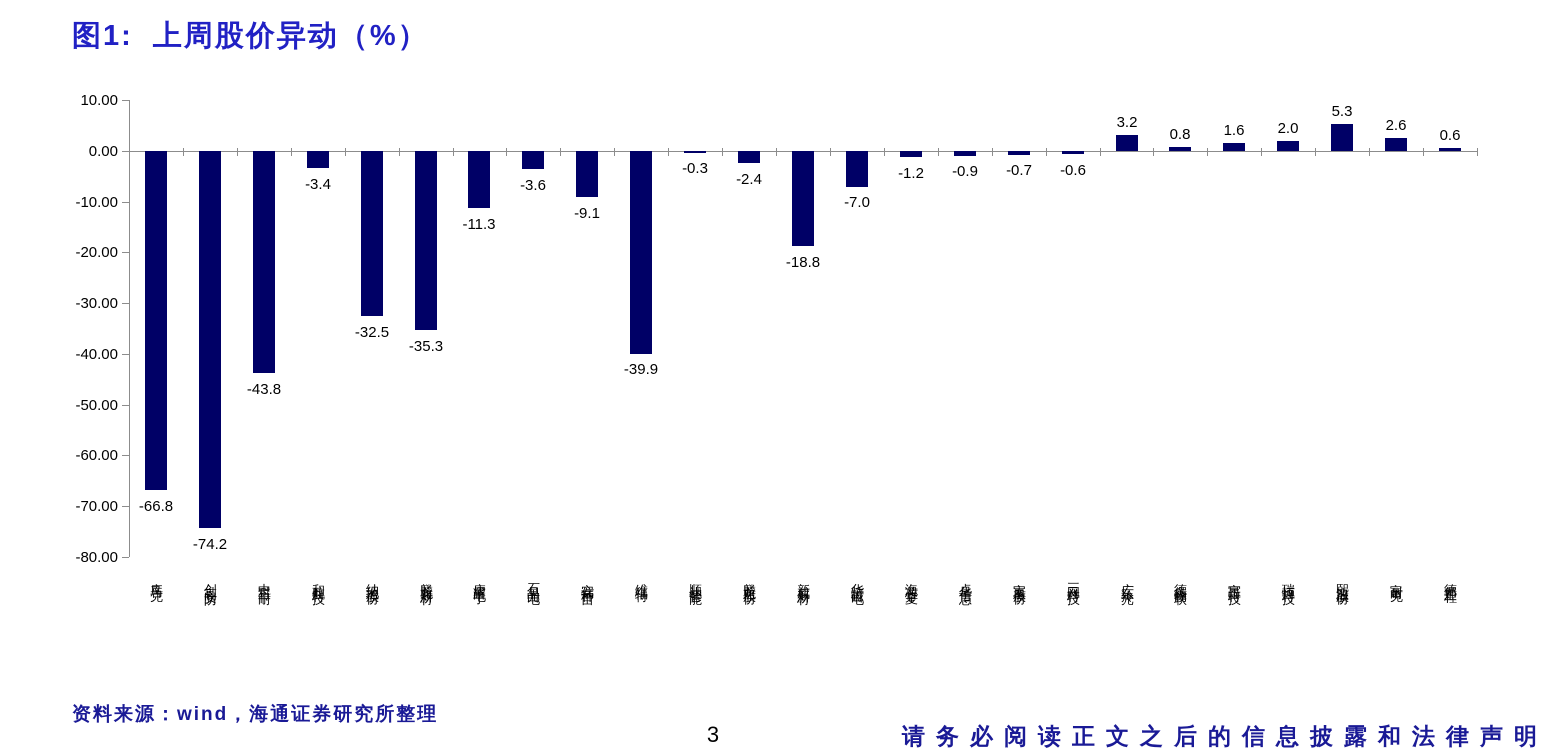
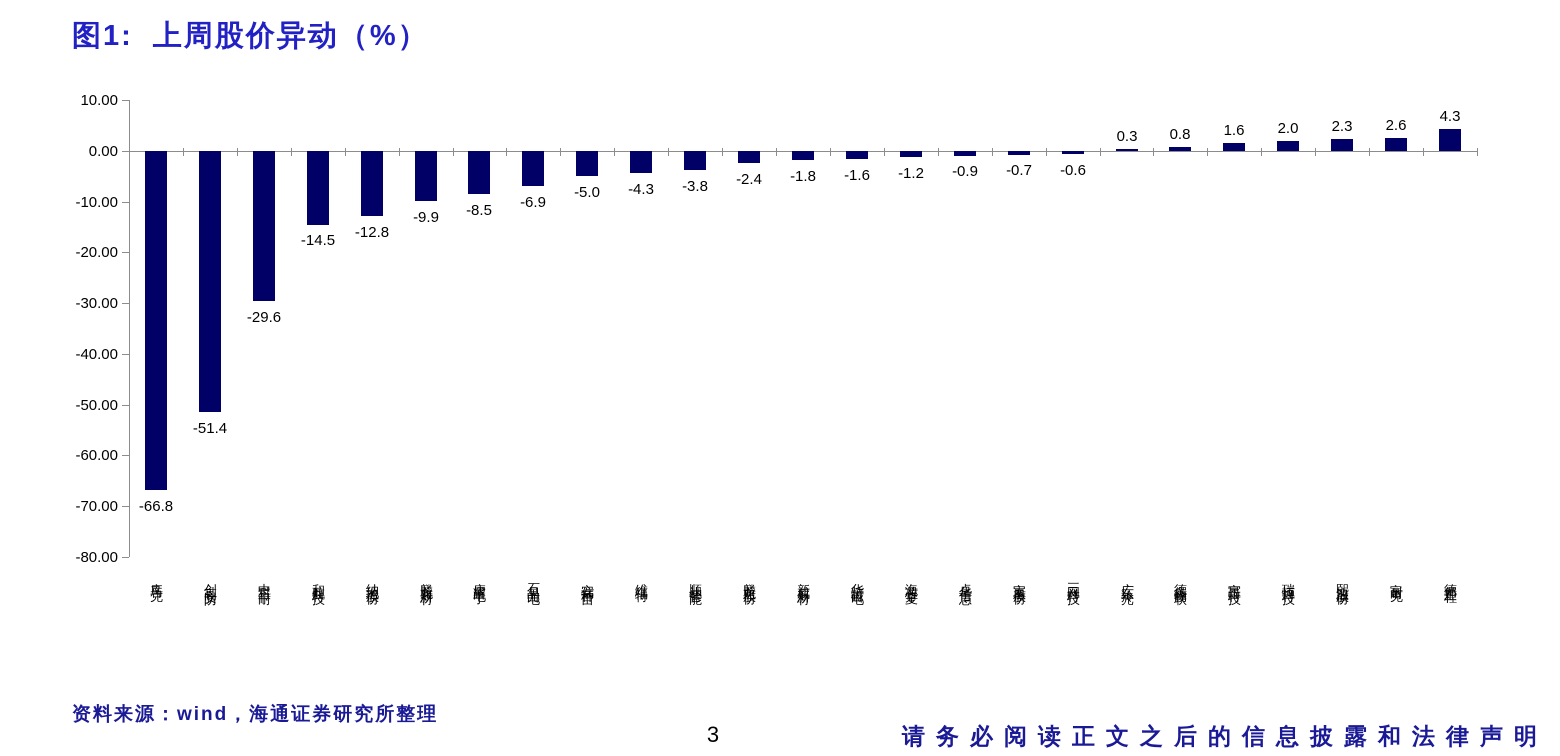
创高安防: -74.2 -> -51.4
中科三耐: -43.8 -> -29.6
和航科技: -3.4 -> -14.5
纳地股份: -32.5 -> -12.8
麟龙新材: -35.3 -> -9.9
康耀电子: -11.3 -> -8.5
石晶光电: -3.6 -> -6.9
安信种苗: -9.1 -> -5.0
维福特: -39.9 -> -4.3
顺达智能: -0.3 -> -3.8
新成新材: -18.8 -> -1.8
华特磁电: -7.0 -> -1.6
广东羚光: 3.2 -> 0.3
熙浪股份: 5.3 -> 2.3
德邦工程: 0.6 -> 4.3
